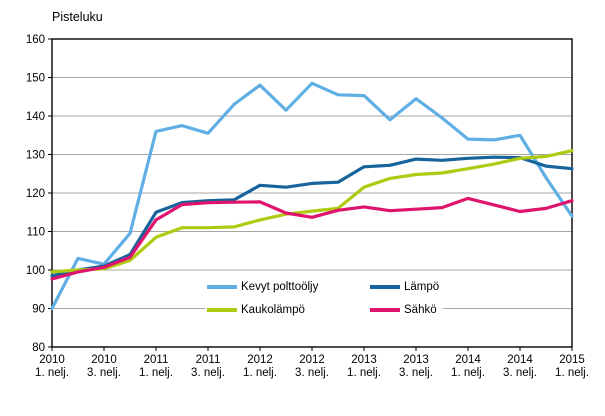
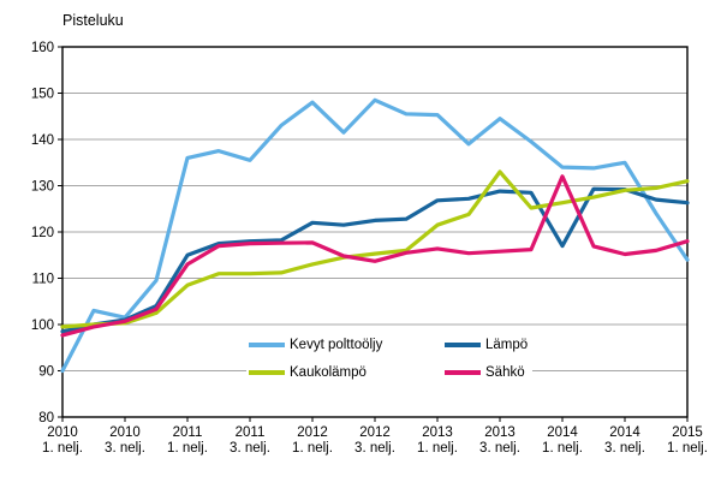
Kaukolämpö/2013 3. nelj.: 125 -> 133
Lämpö/2014 1. nelj.: 129 -> 117
Sähkö/2014 1. nelj.: 119 -> 132
